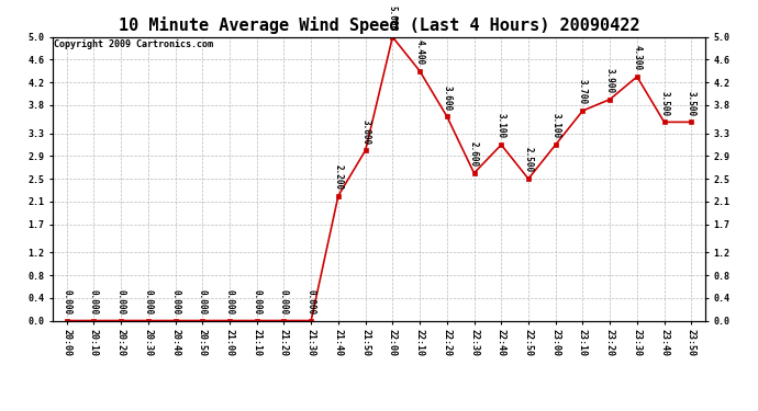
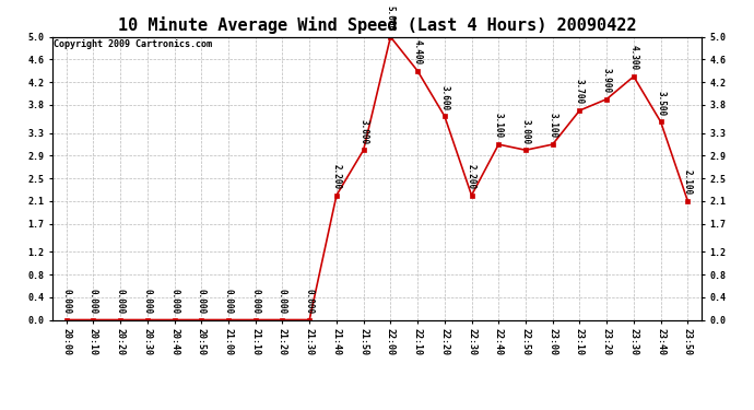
22:30: 2.600 -> 2.200
22:50: 2.500 -> 3.000
23:50: 3.500 -> 2.100
